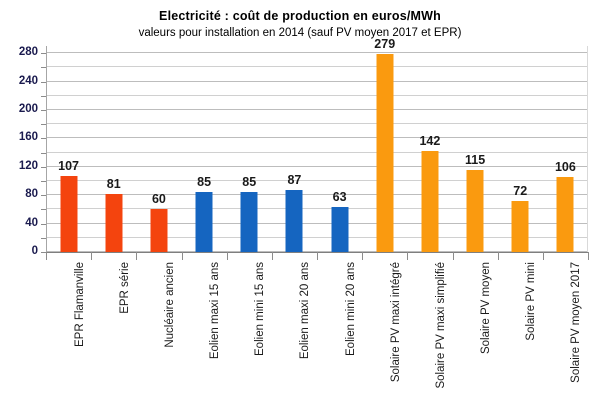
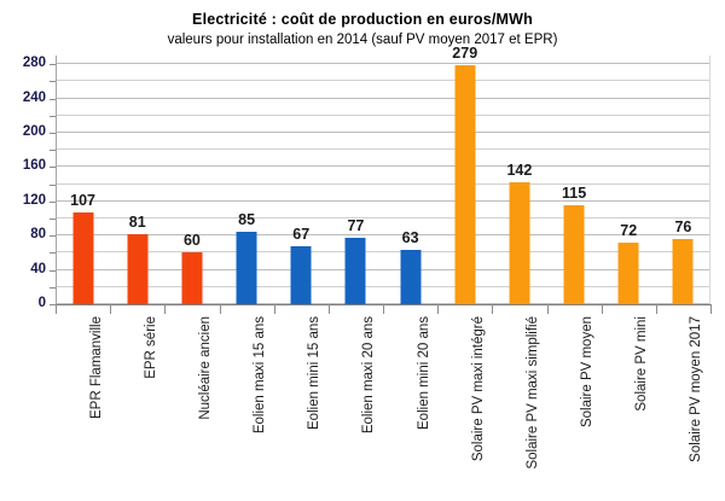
Eolien mini 15 ans: 85 -> 67
Eolien maxi 20 ans: 87 -> 77
Solaire PV moyen 2017: 106 -> 76
